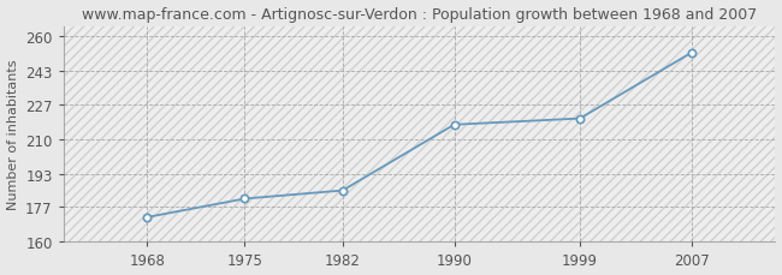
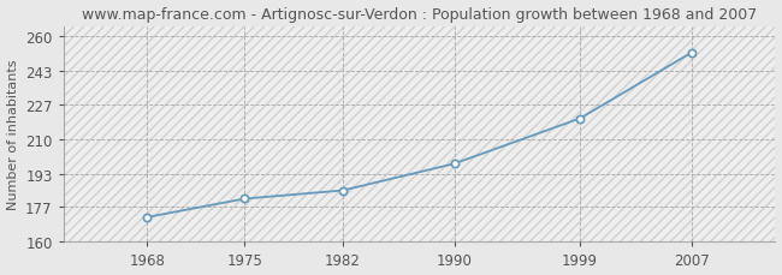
1990: 217 -> 198
